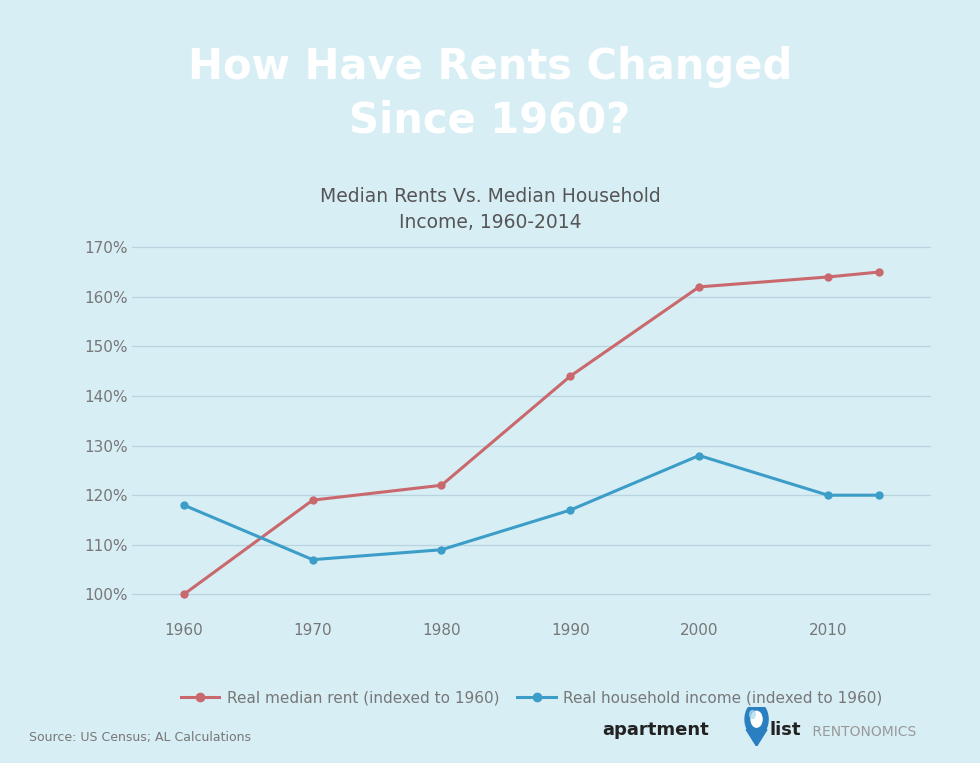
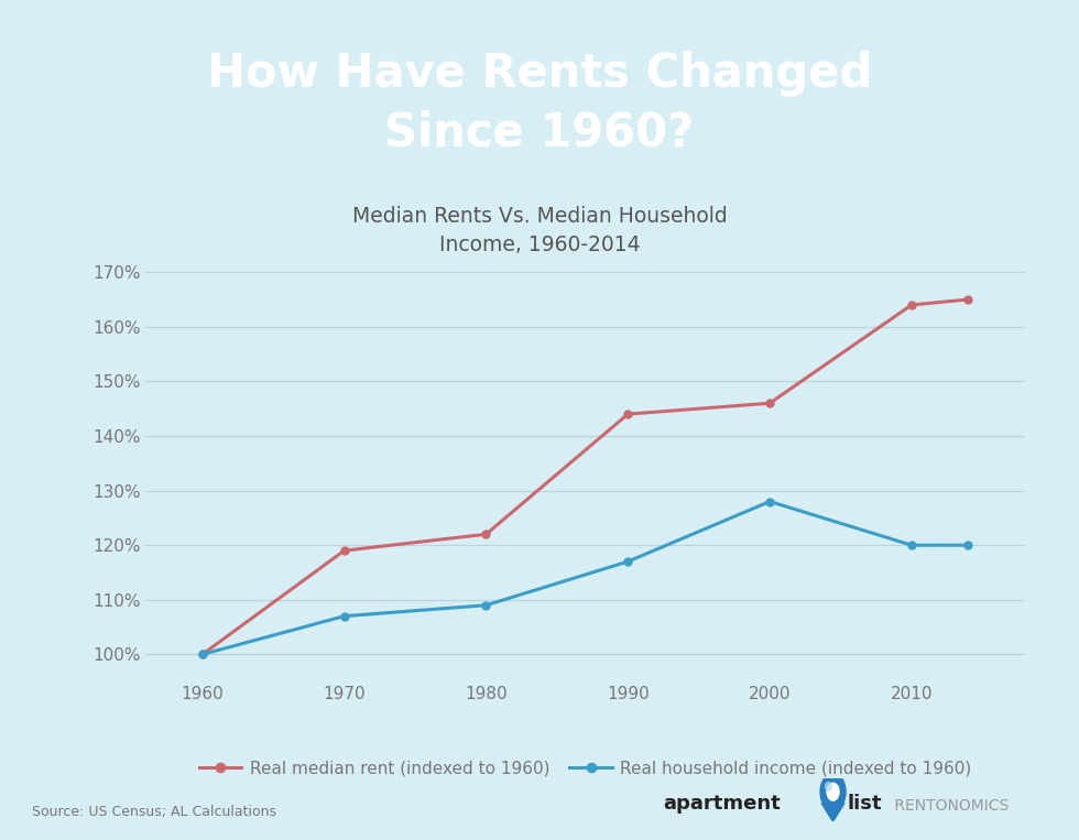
Real household income (indexed to 1960)/1960: 118% -> 100%
Real median rent (indexed to 1960)/2000: 162% -> 146%
